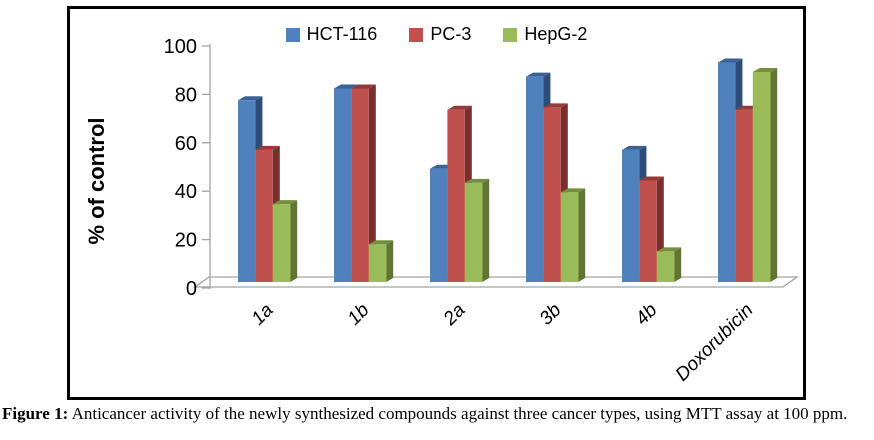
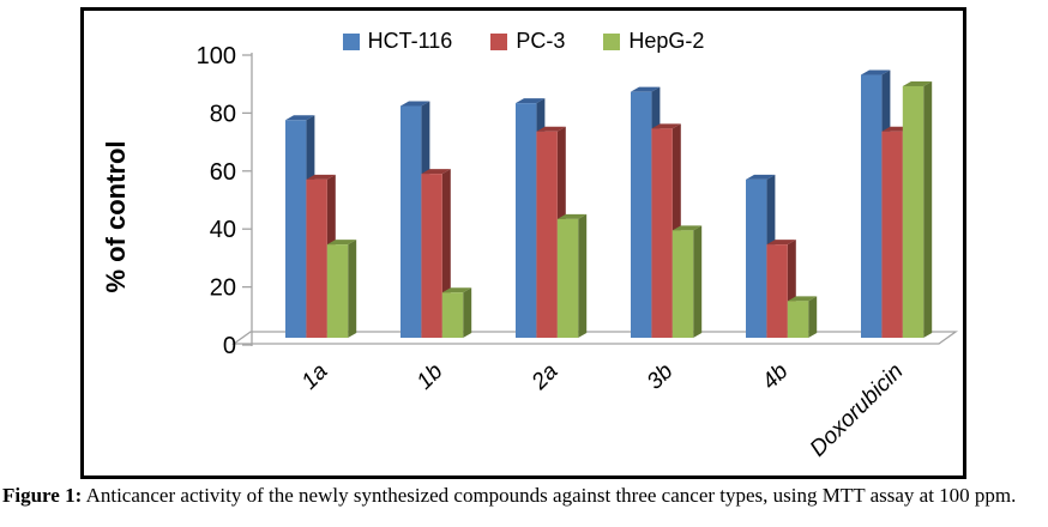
PC-3/1b: 82 -> 58
HCT-116/2a: 48 -> 83
PC-3/4b: 43 -> 33
